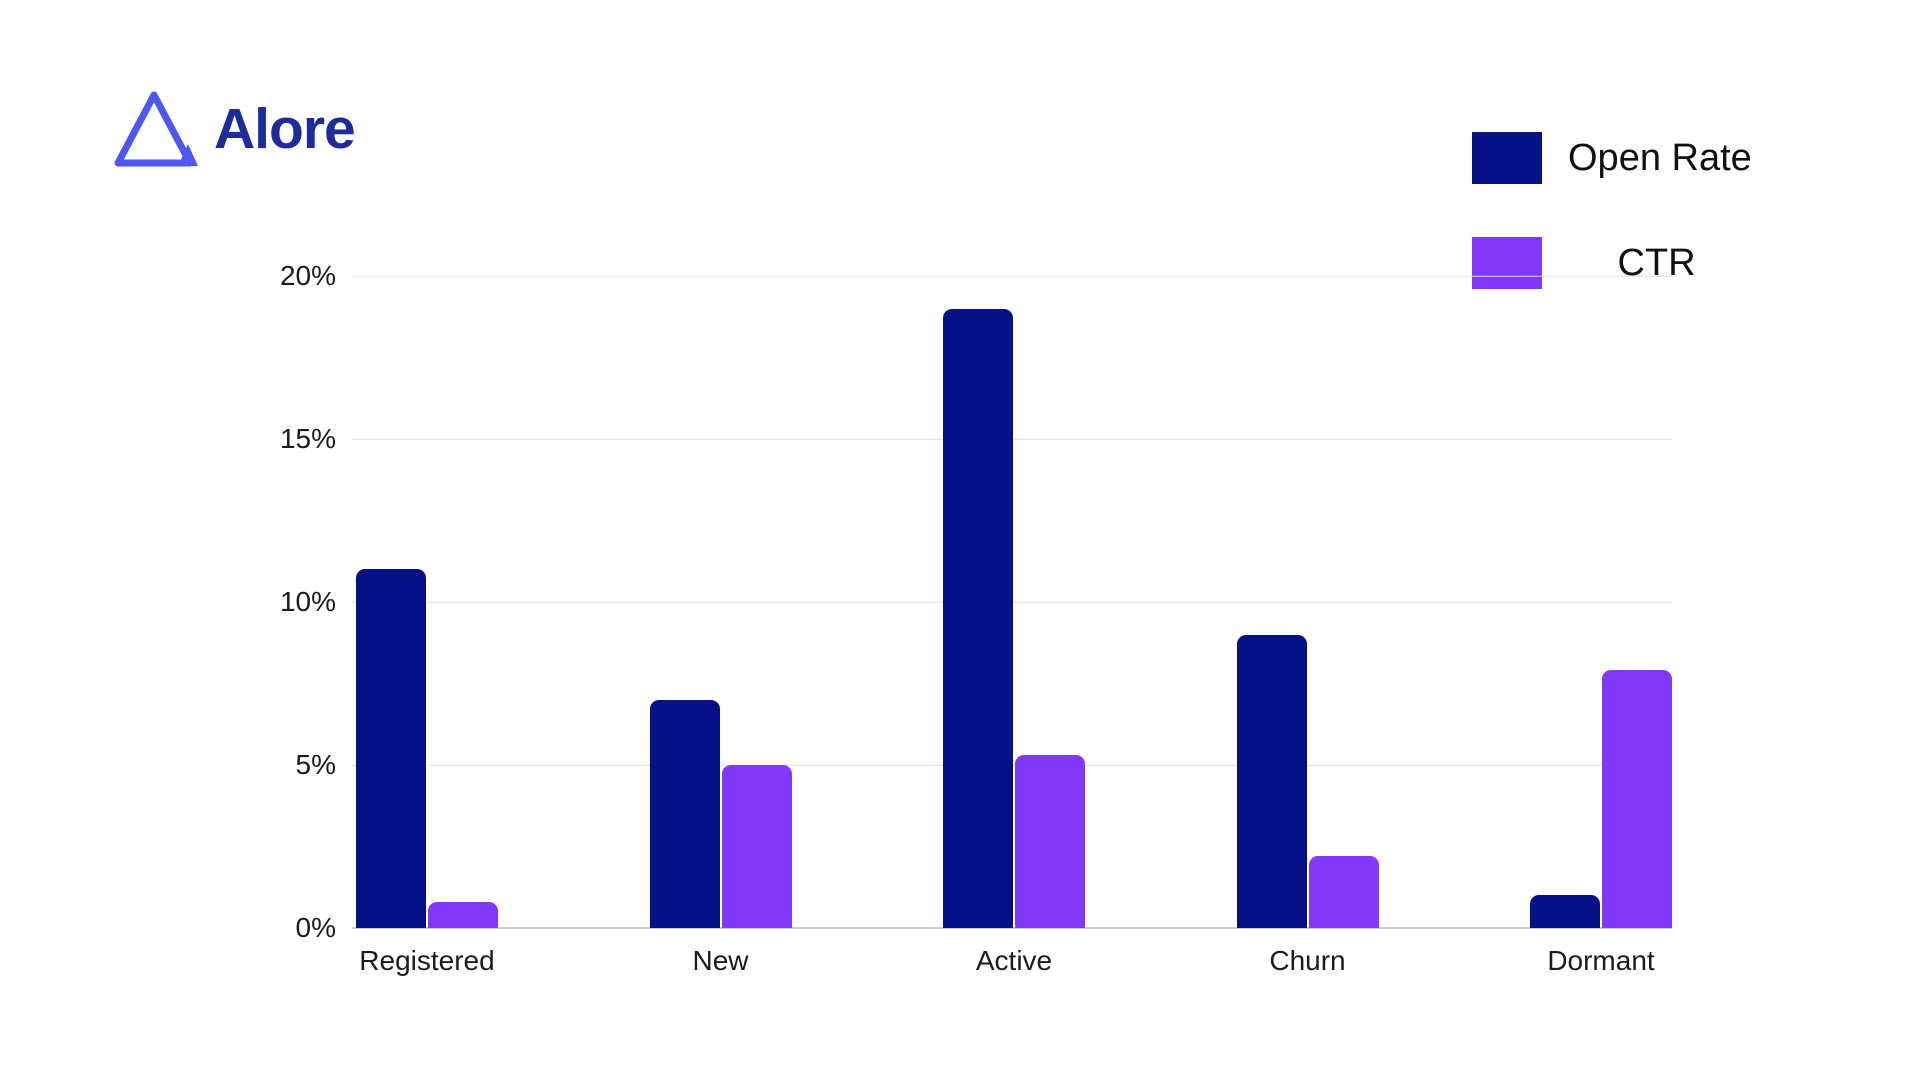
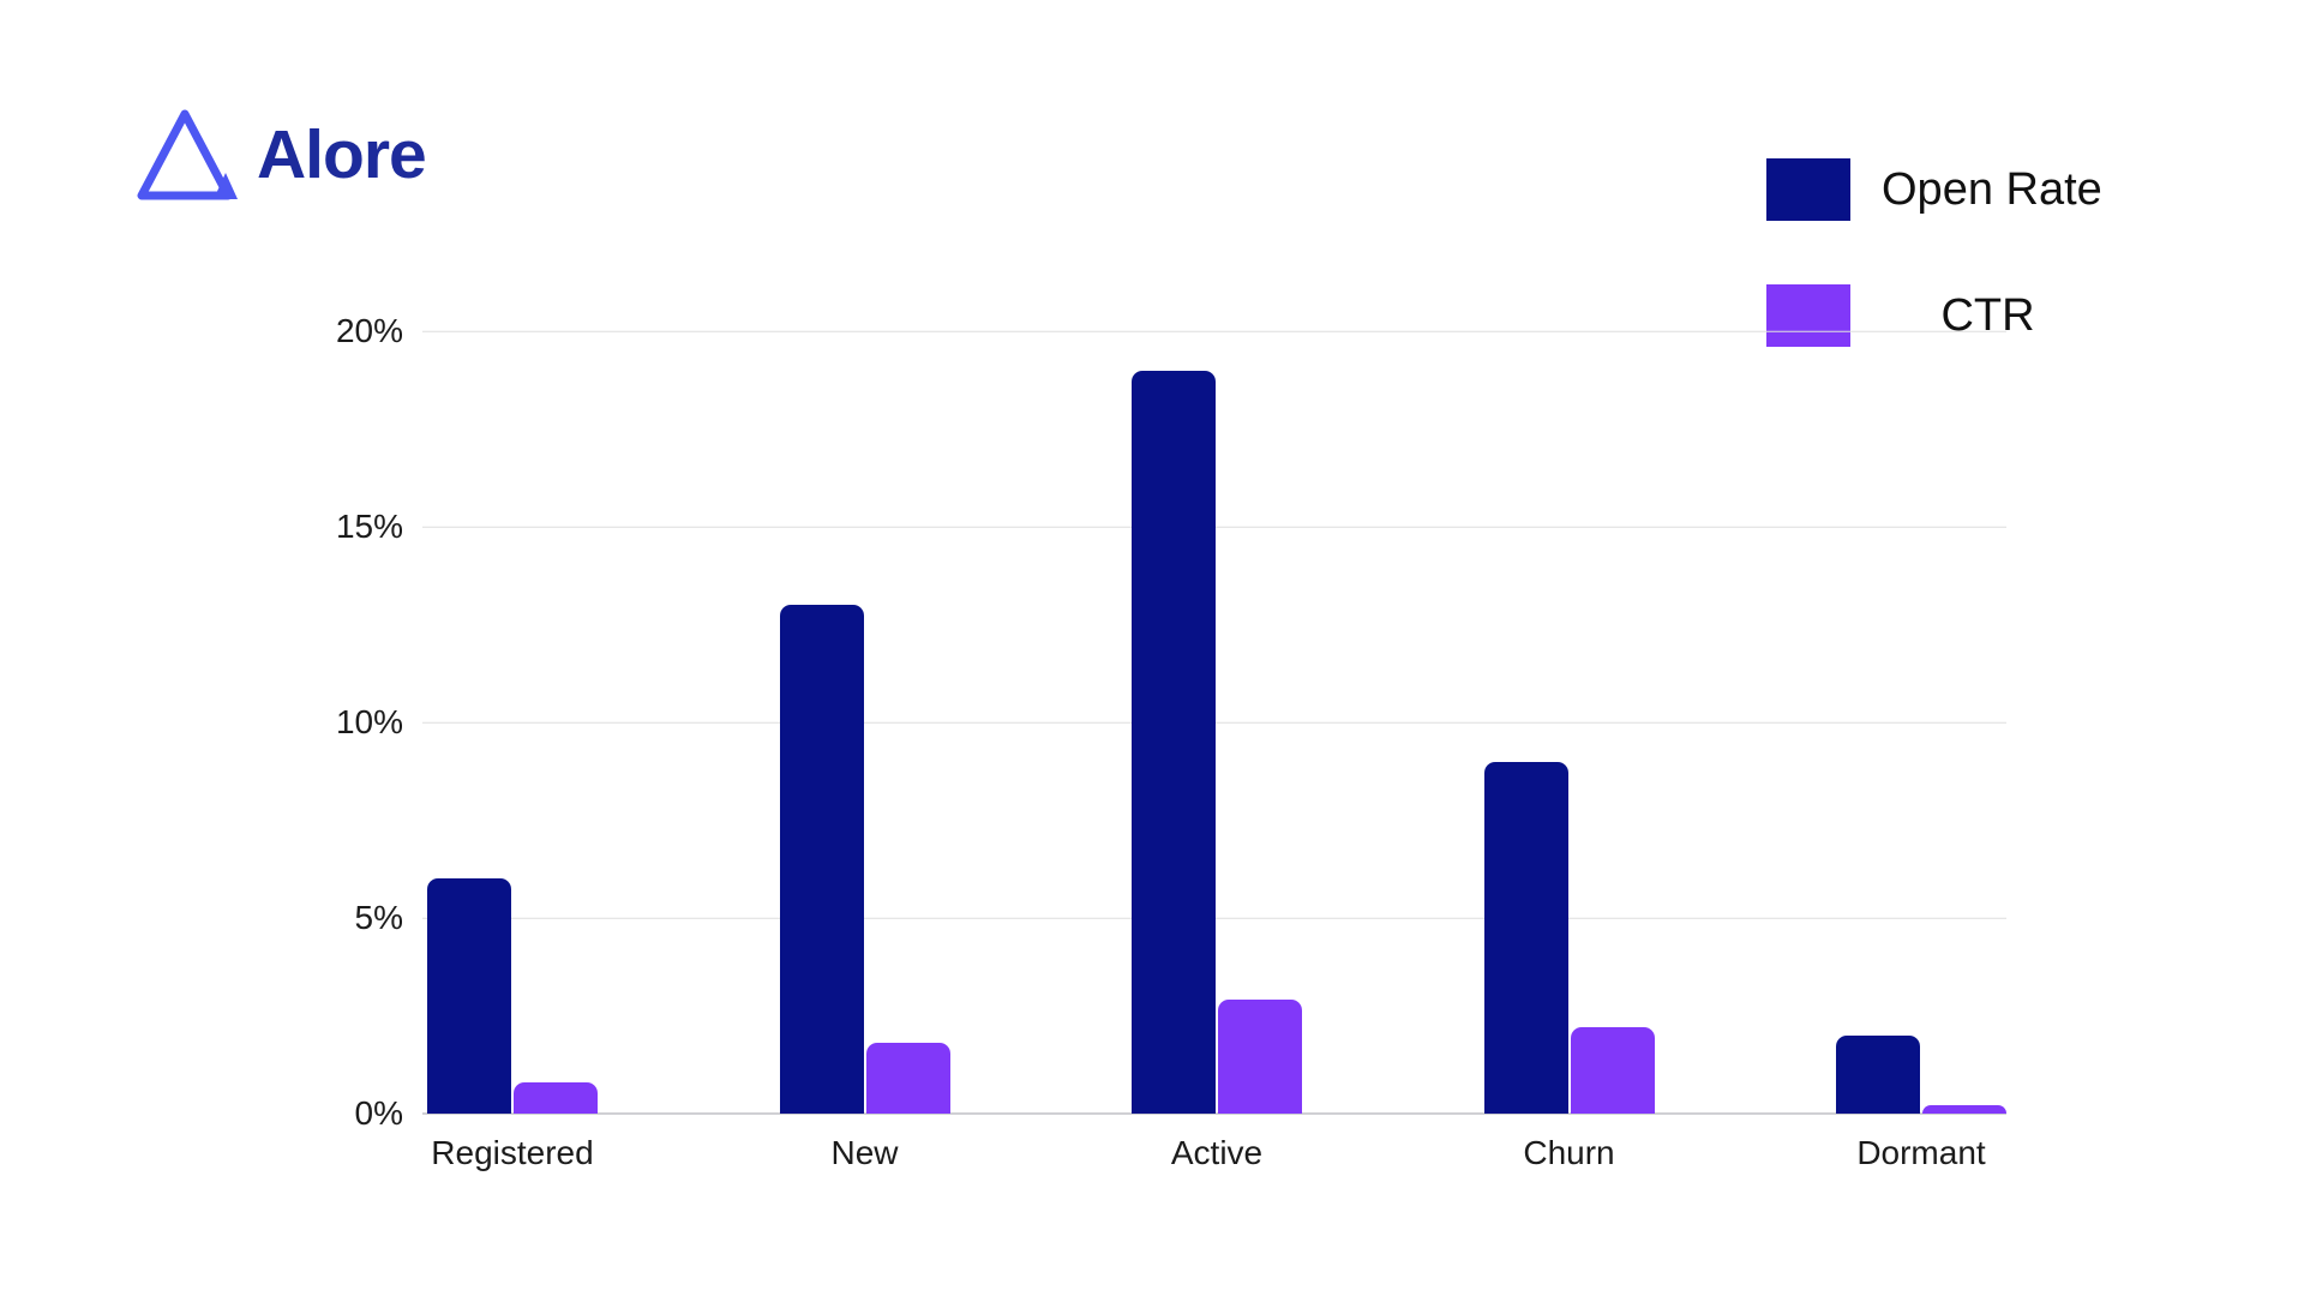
Open Rate/Registered: 11% -> 6%
Open Rate/New: 7% -> 13%
CTR/New: 5.0% -> 1.8%
CTR/Active: 5.3% -> 2.9%
Open Rate/Dormant: 1% -> 2%
CTR/Dormant: 7.9% -> 0.2%
